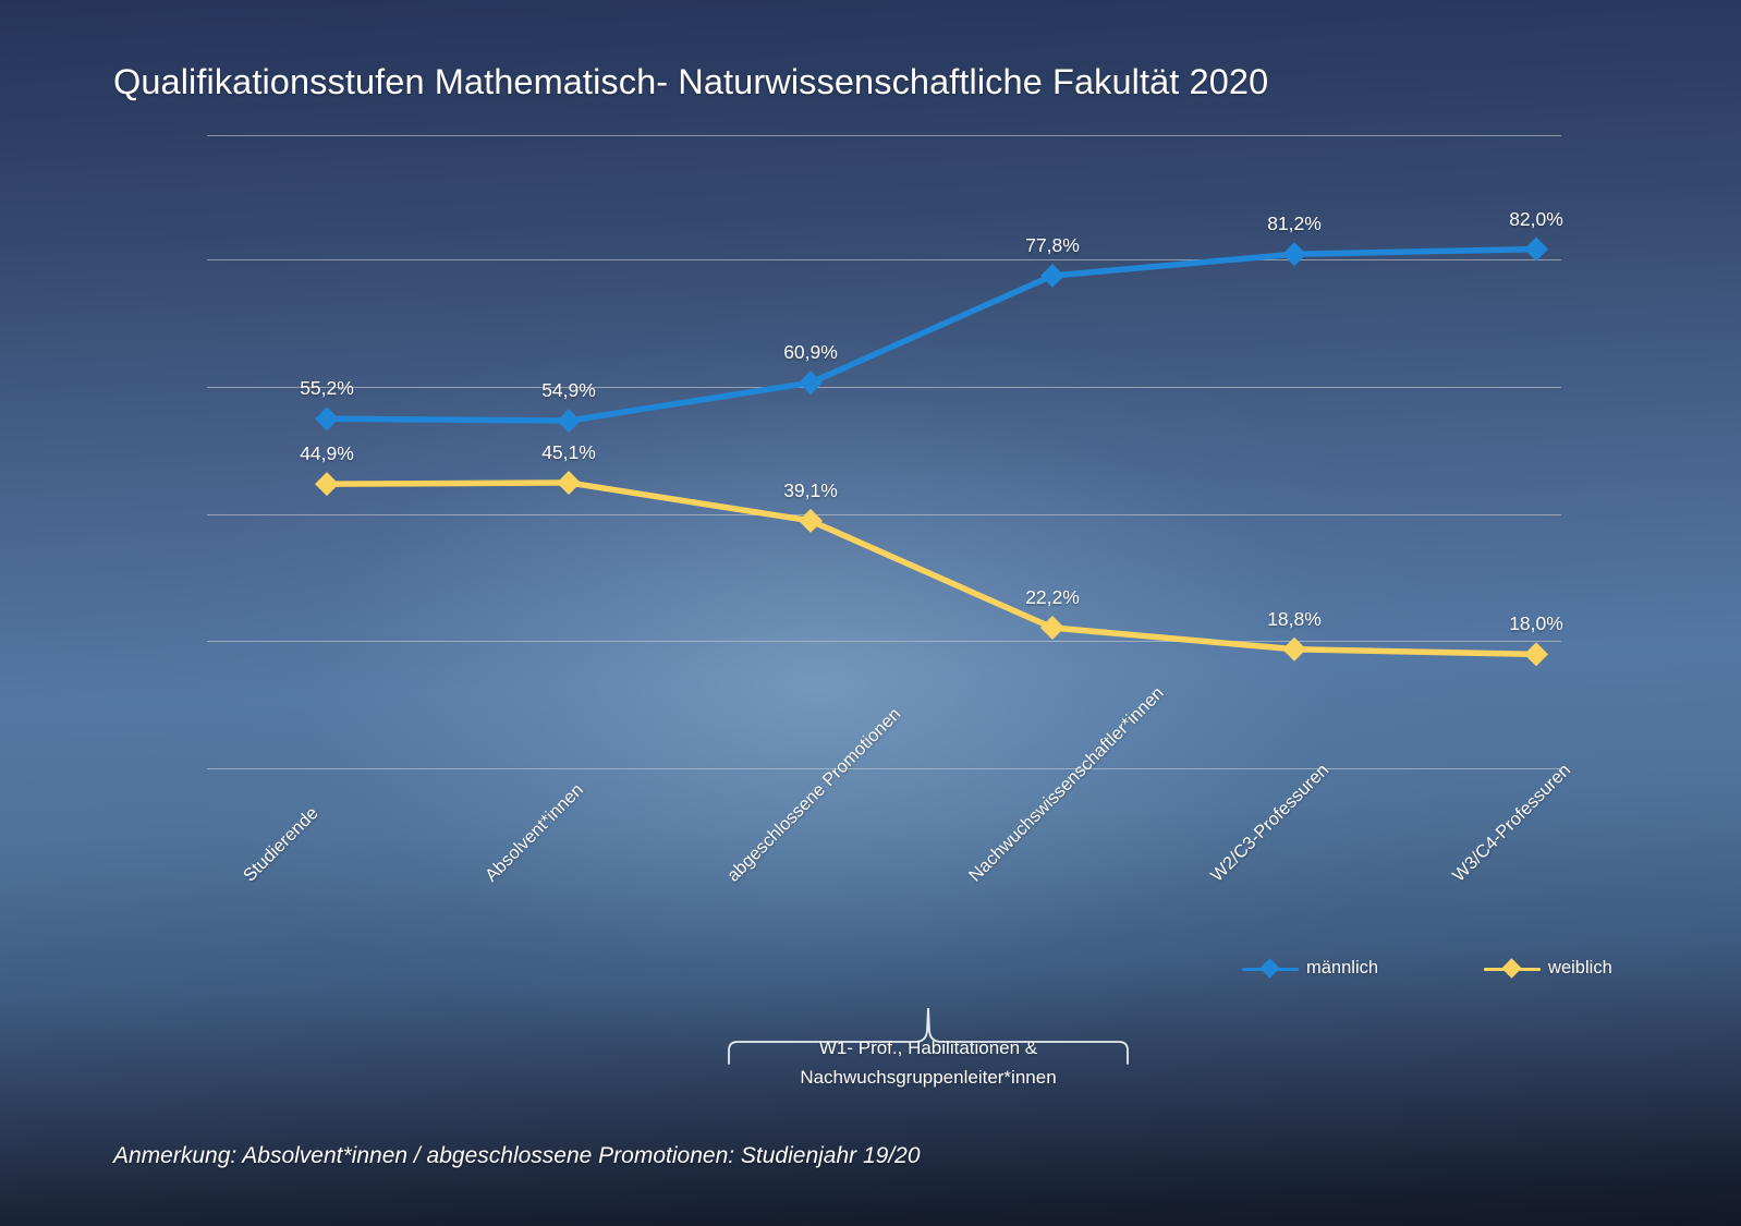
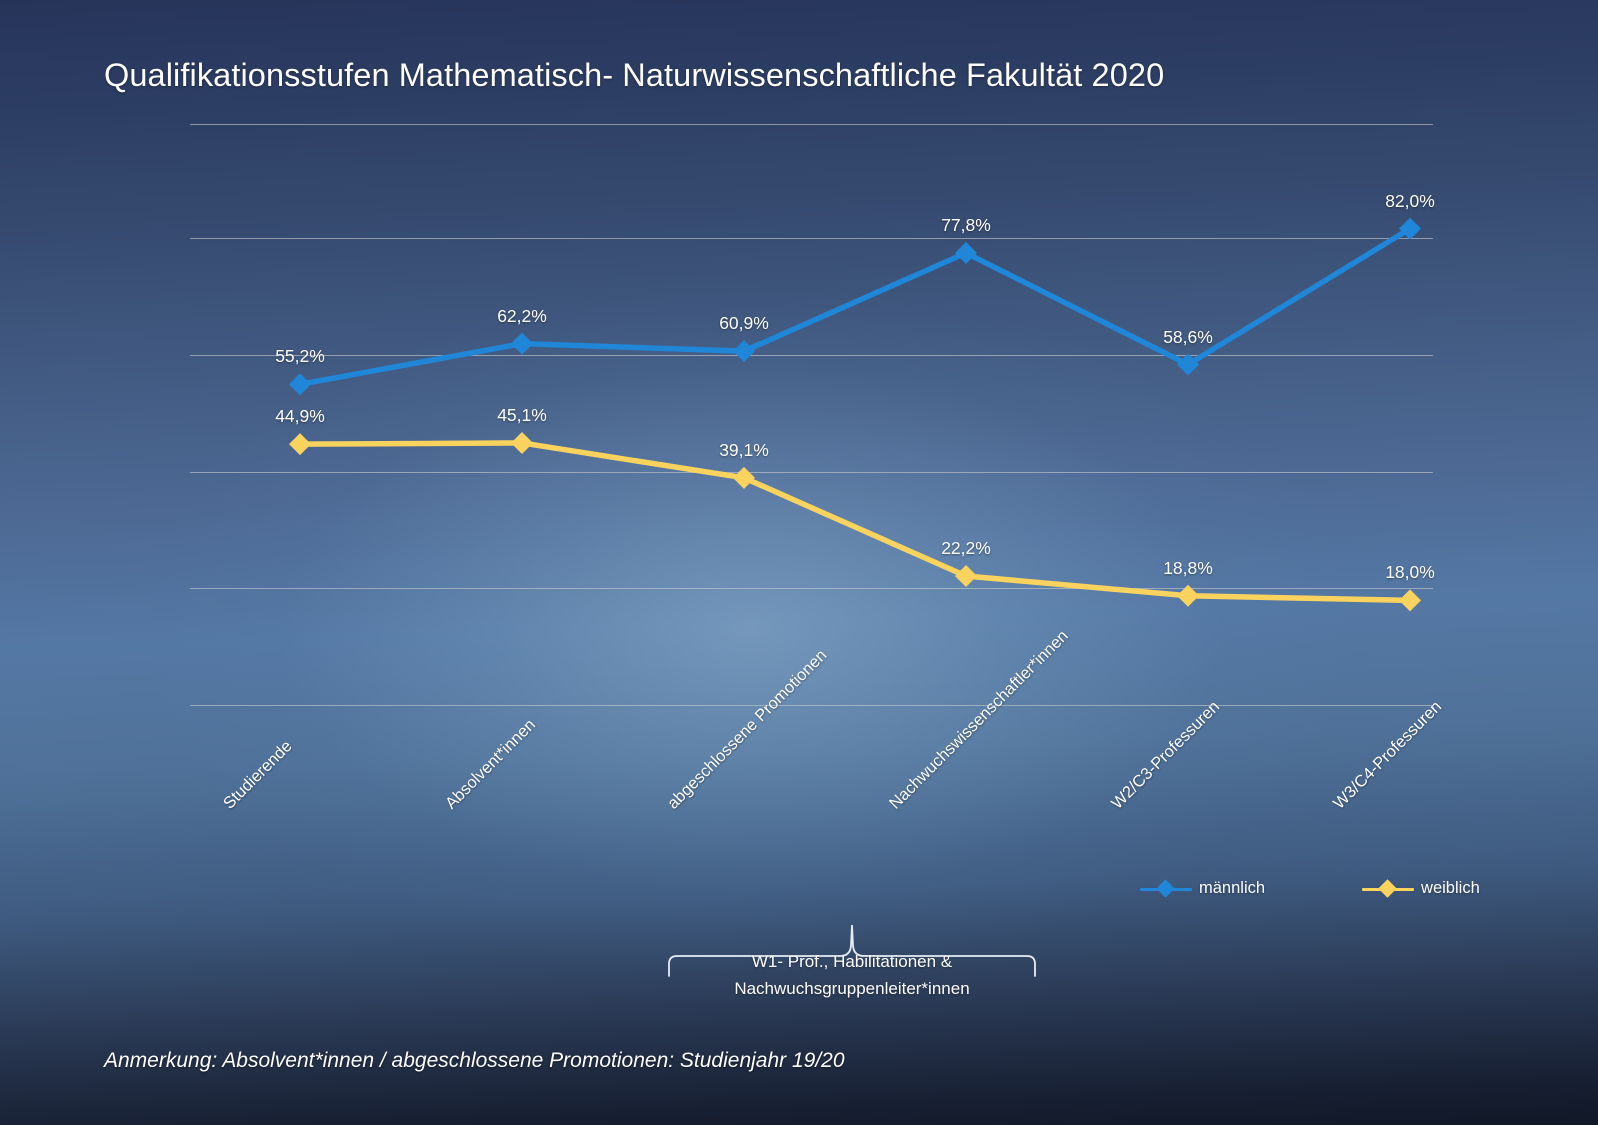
männlich/Absolvent*innen: 54,9% -> 62,2%
männlich/W2/C3-Professuren: 81,2% -> 58,6%
